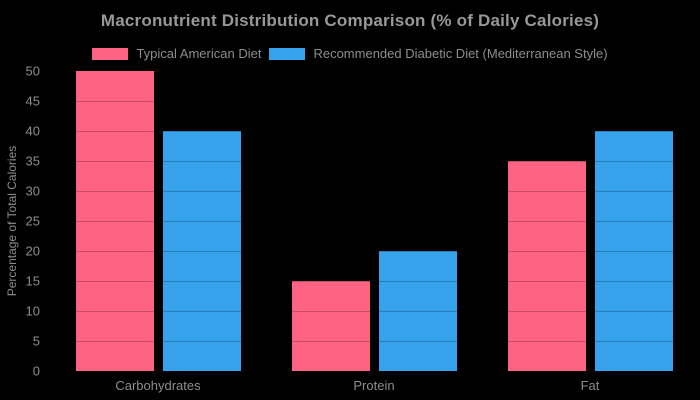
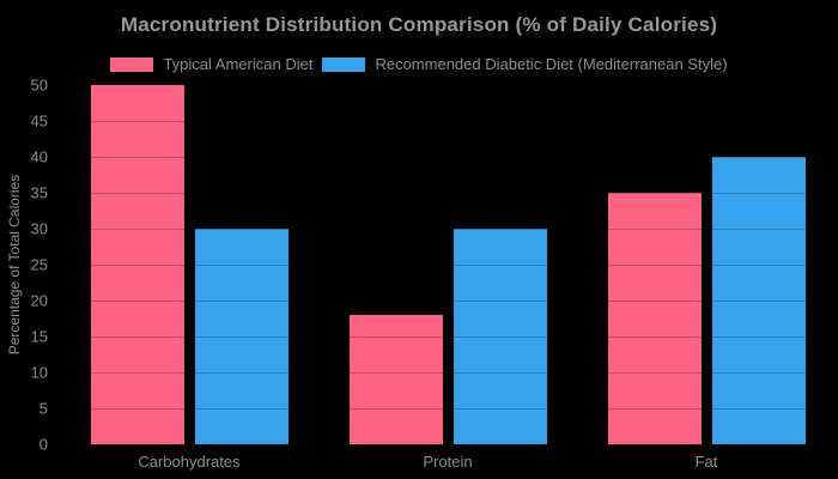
Recommended Diabetic Diet (Mediterranean Style)/Carbohydrates: 40 -> 30
Typical American Diet/Protein: 15 -> 18
Recommended Diabetic Diet (Mediterranean Style)/Protein: 20 -> 30
